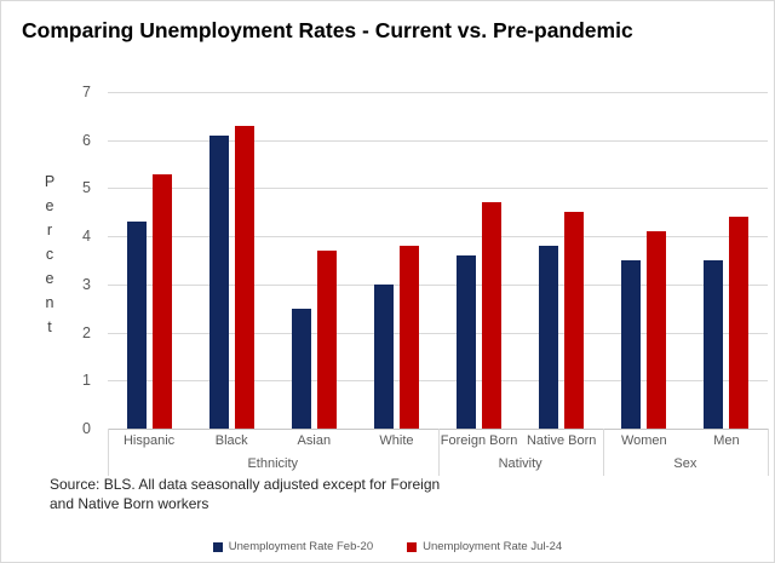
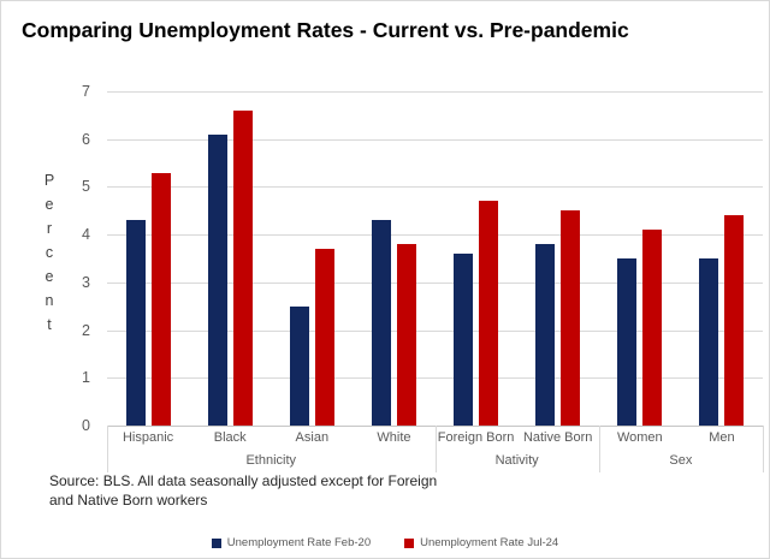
Unemployment Rate Jul-24/Black: 6.3 -> 6.6
Unemployment Rate Feb-20/White: 3.0 -> 4.3
